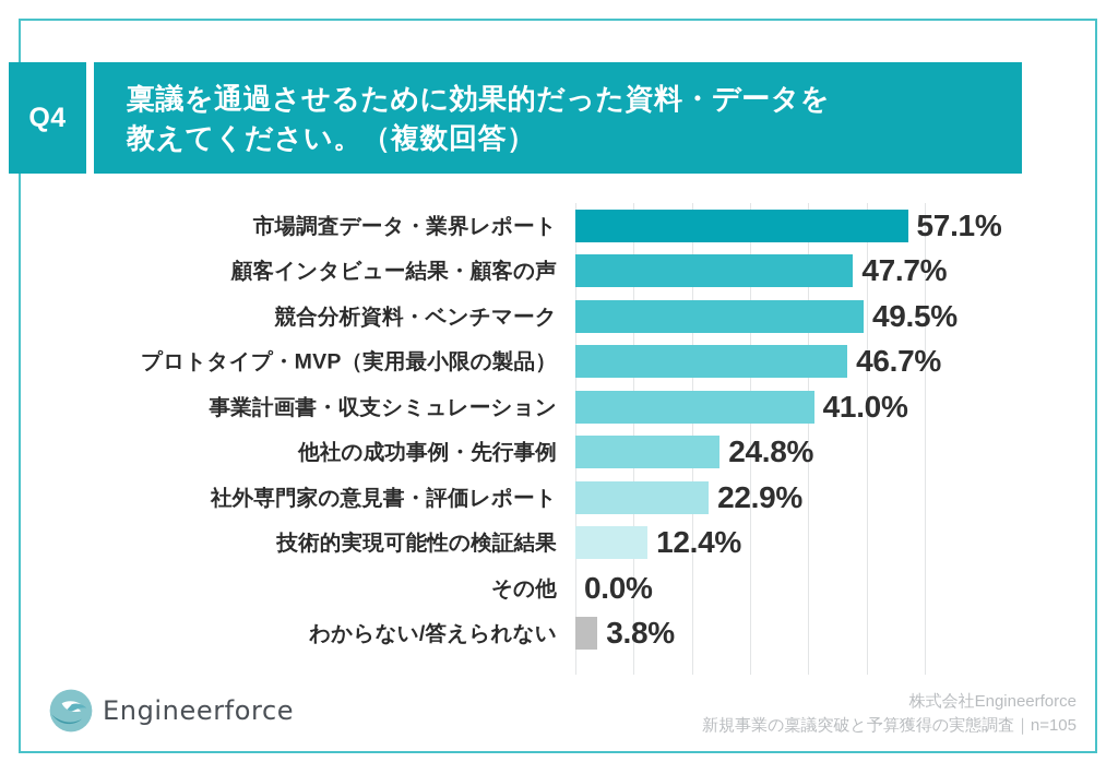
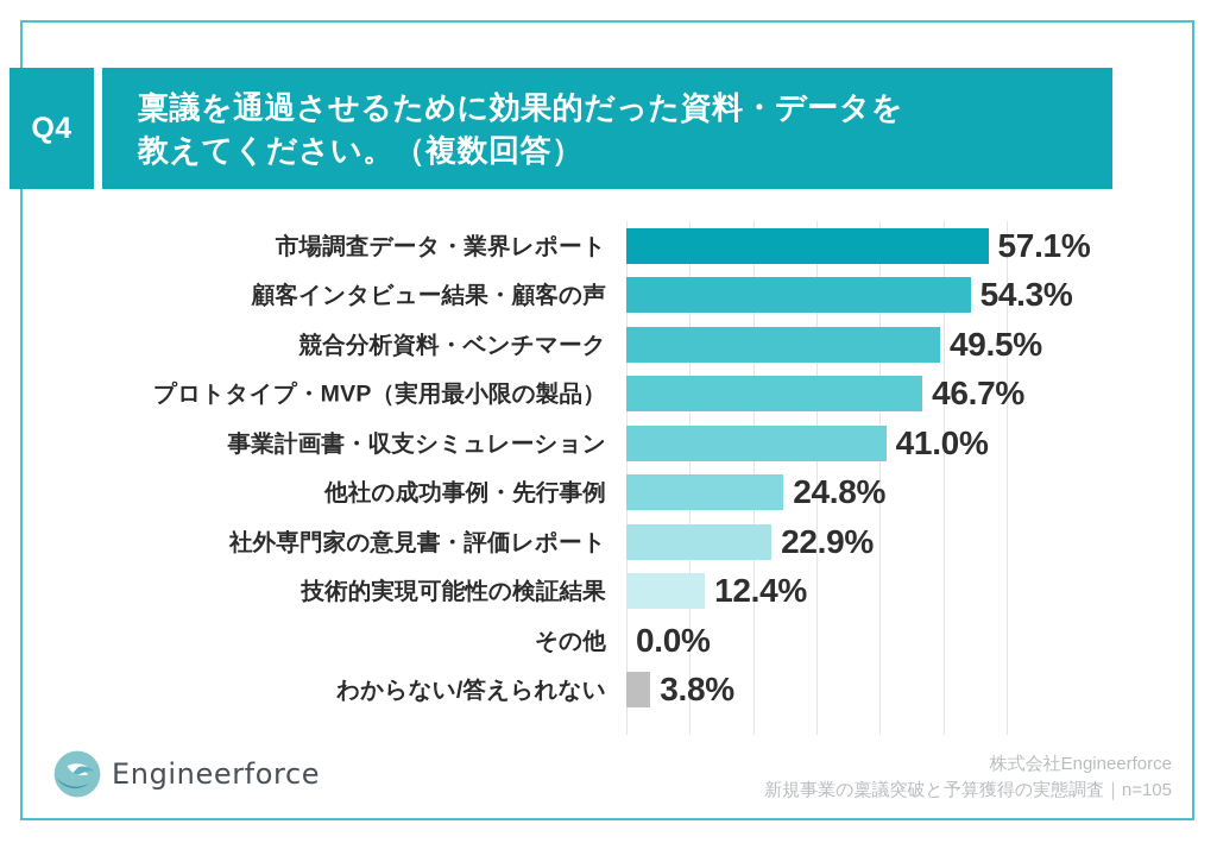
顧客インタビュー結果・顧客の声: 47.7% -> 54.3%
